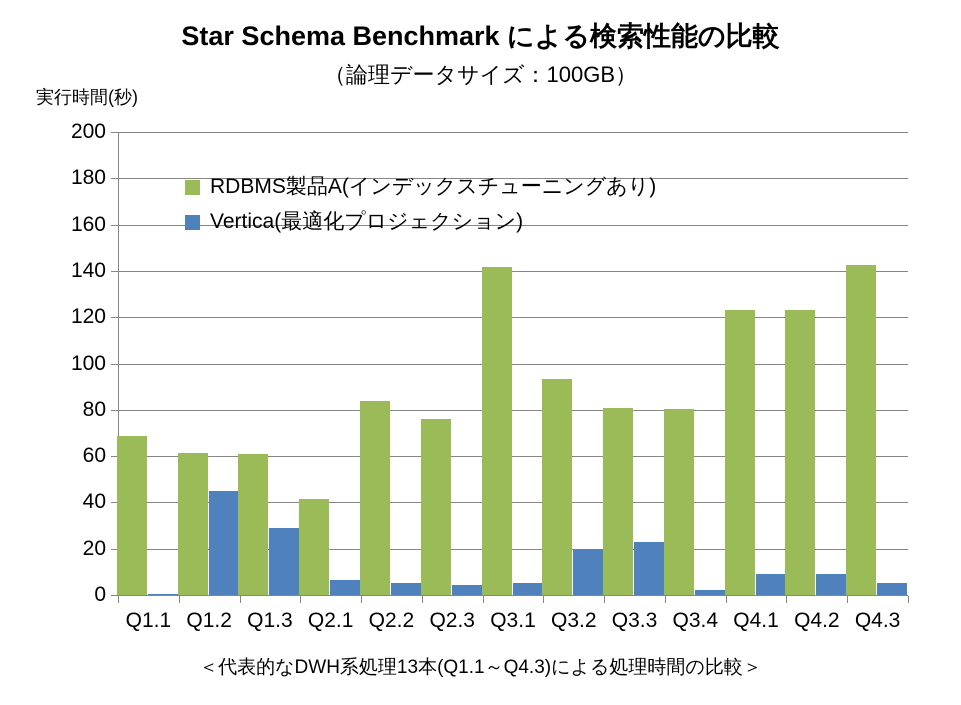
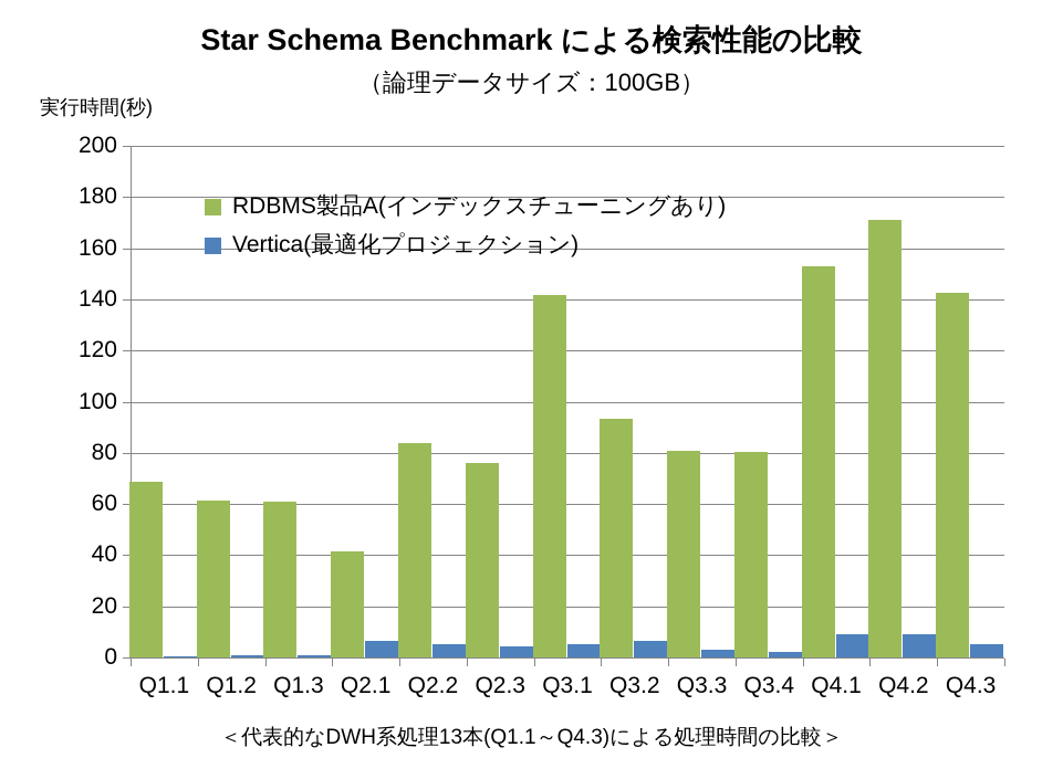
Vertica(最適化プロジェクション)/Q1.2: 45 -> 1
Vertica(最適化プロジェクション)/Q1.3: 29 -> 1
Vertica(最適化プロジェクション)/Q3.2: 20 -> 6
Vertica(最適化プロジェクション)/Q3.3: 23 -> 3
RDBMS製品A(インデックスチューニングあり)/Q4.1: 123 -> 153
RDBMS製品A(インデックスチューニングあり)/Q4.2: 123 -> 171
